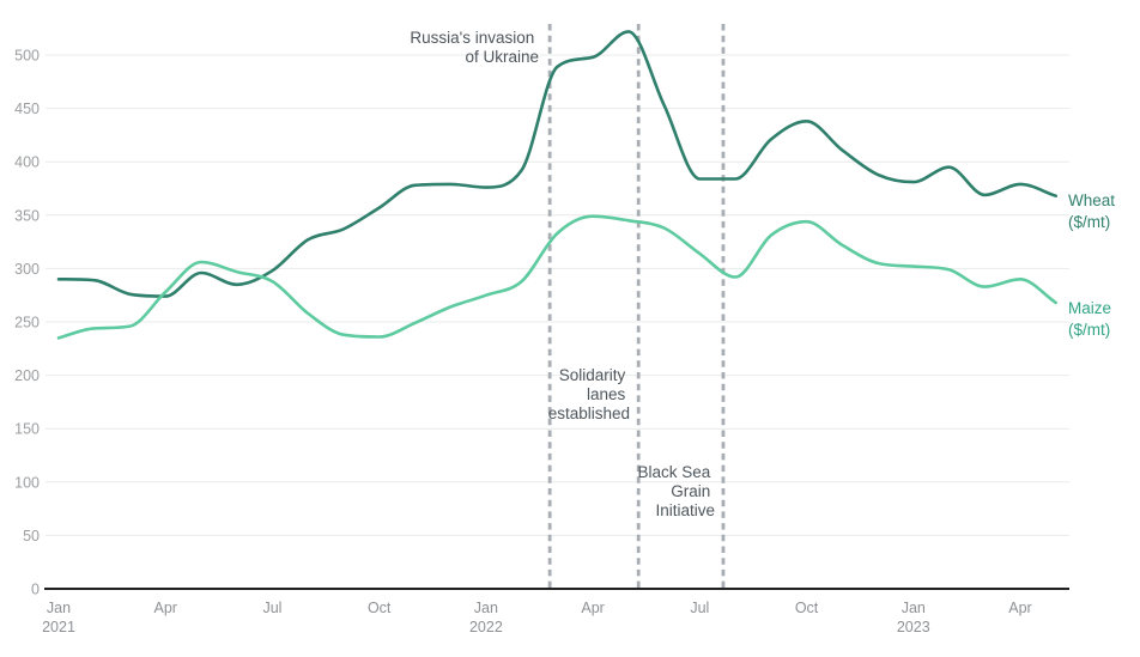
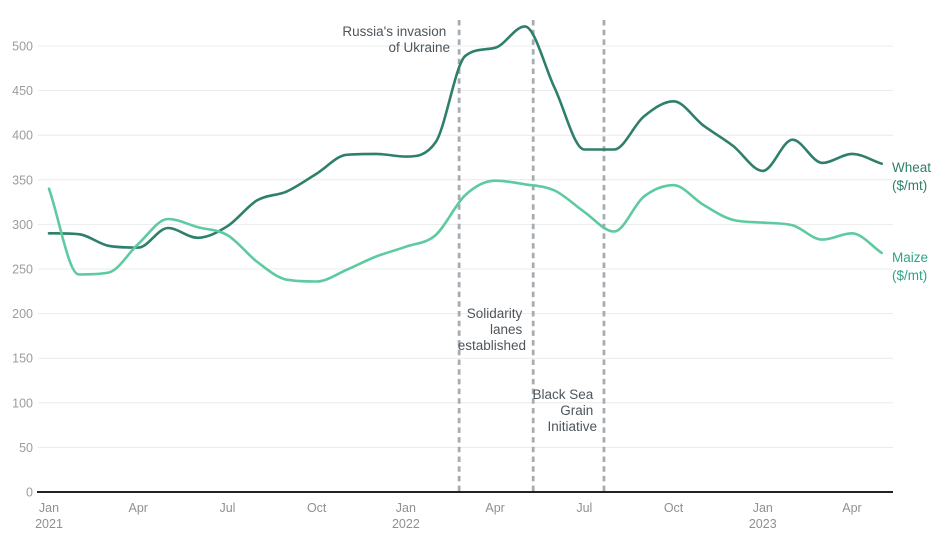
Maize ($/mt)/Jan 2021: 240 -> 340
Wheat ($/mt)/Jan 2023: 380 -> 360
